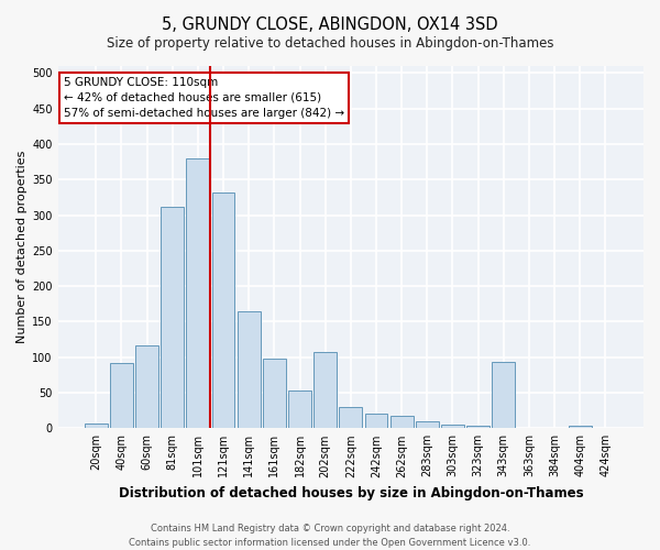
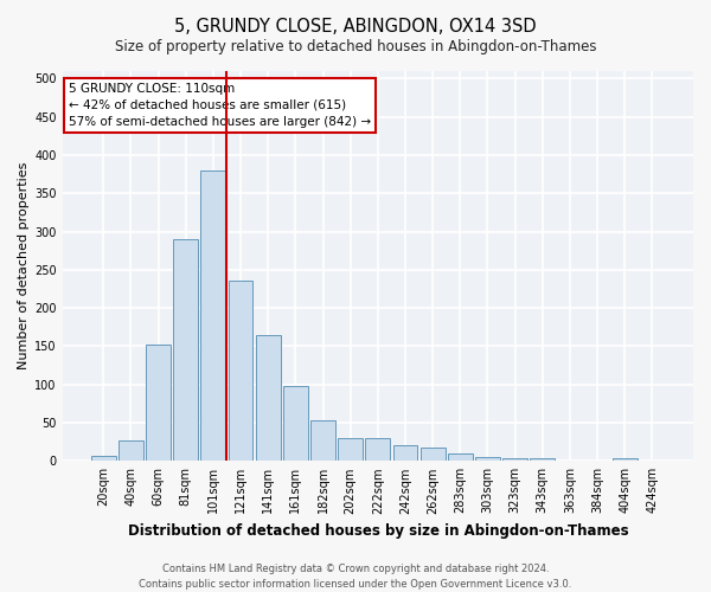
40sqm: 92 -> 27
60sqm: 116 -> 153
81sqm: 312 -> 290
121sqm: 332 -> 236
202sqm: 108 -> 30
343sqm: 94 -> 3
